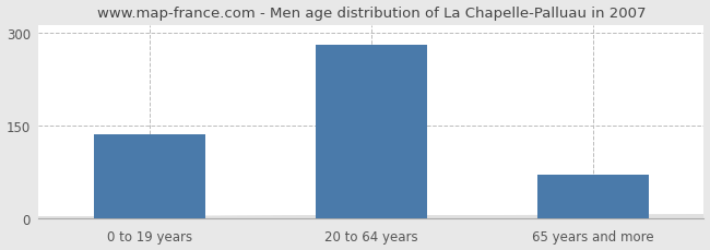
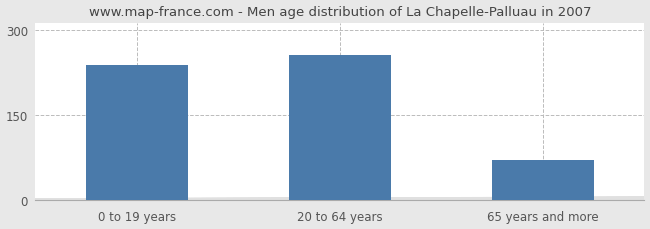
0 to 19 years: 135 -> 238
20 to 64 years: 280 -> 256
